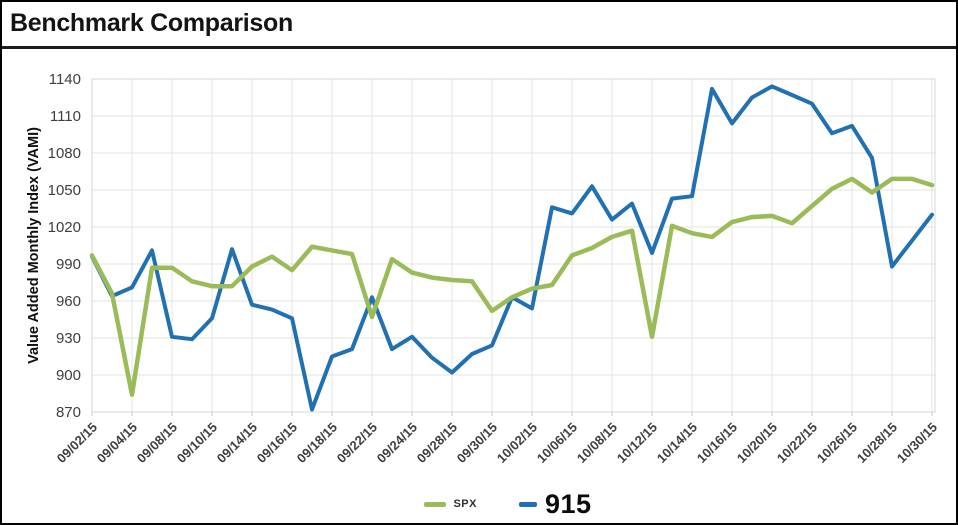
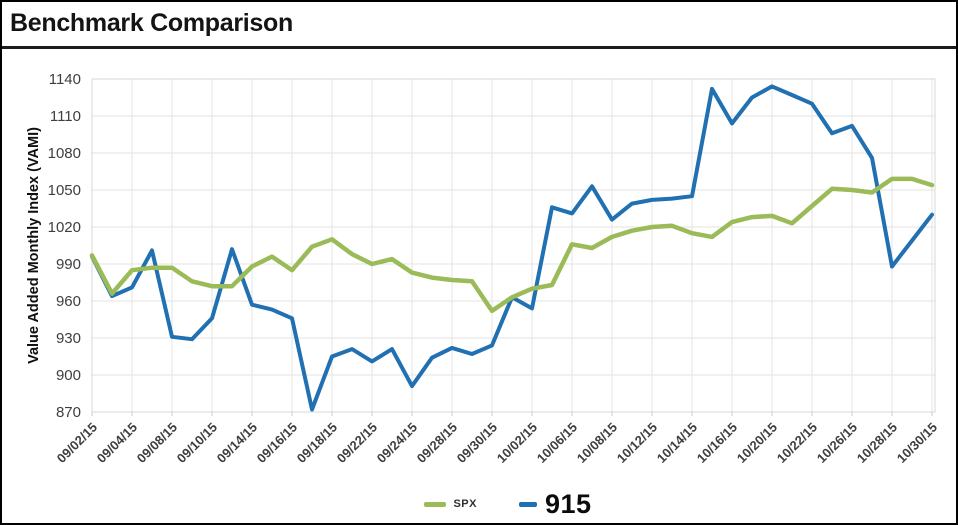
SPX/09/04/15: 884 -> 985
SPX/09/18/15: 1001 -> 1010
SPX/09/22/15: 947 -> 990
915/09/22/15: 963 -> 911
915/09/24/15: 931 -> 891
915/09/28/15: 902 -> 922
SPX/10/06/15: 997 -> 1006
SPX/10/12/15: 931 -> 1020
915/10/12/15: 999 -> 1042
SPX/10/26/15: 1059 -> 1050
